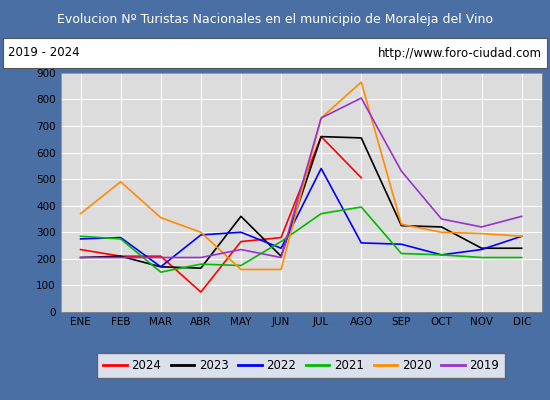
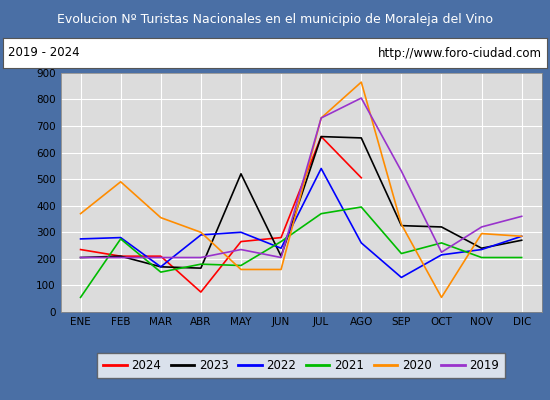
2021/ENE: 285 -> 55
2023/MAY: 360 -> 520
2022/SEP: 255 -> 130
2021/OCT: 215 -> 260
2020/OCT: 300 -> 55
2019/OCT: 350 -> 225
2023/DIC: 240 -> 270
